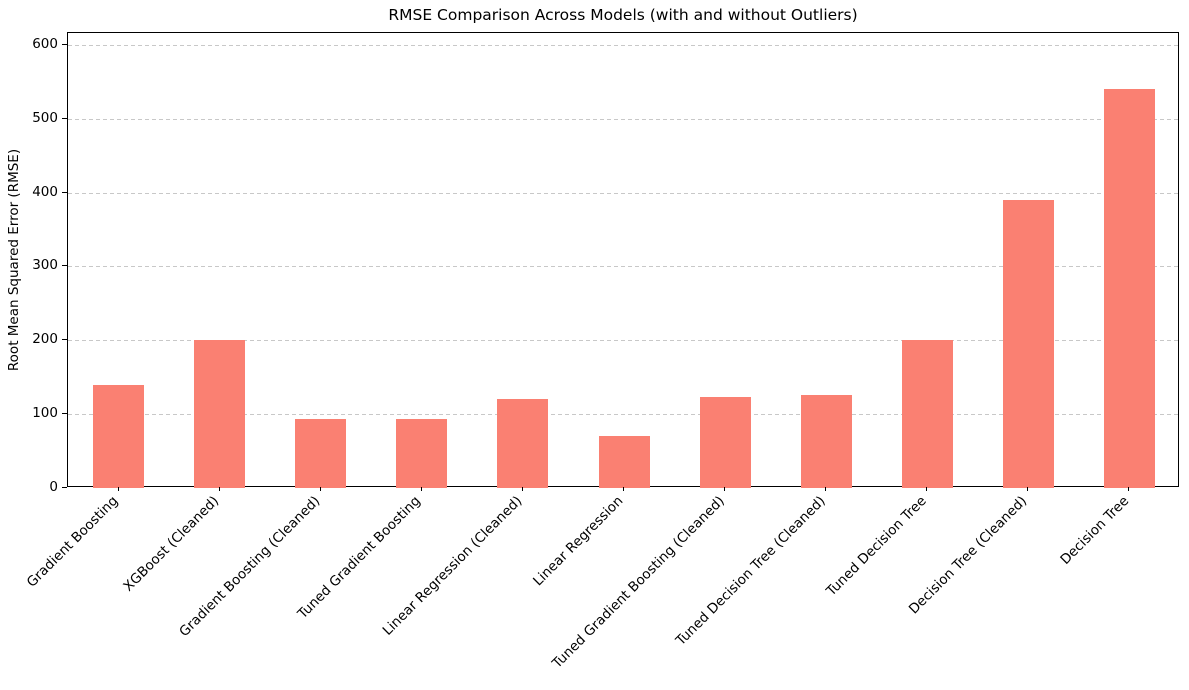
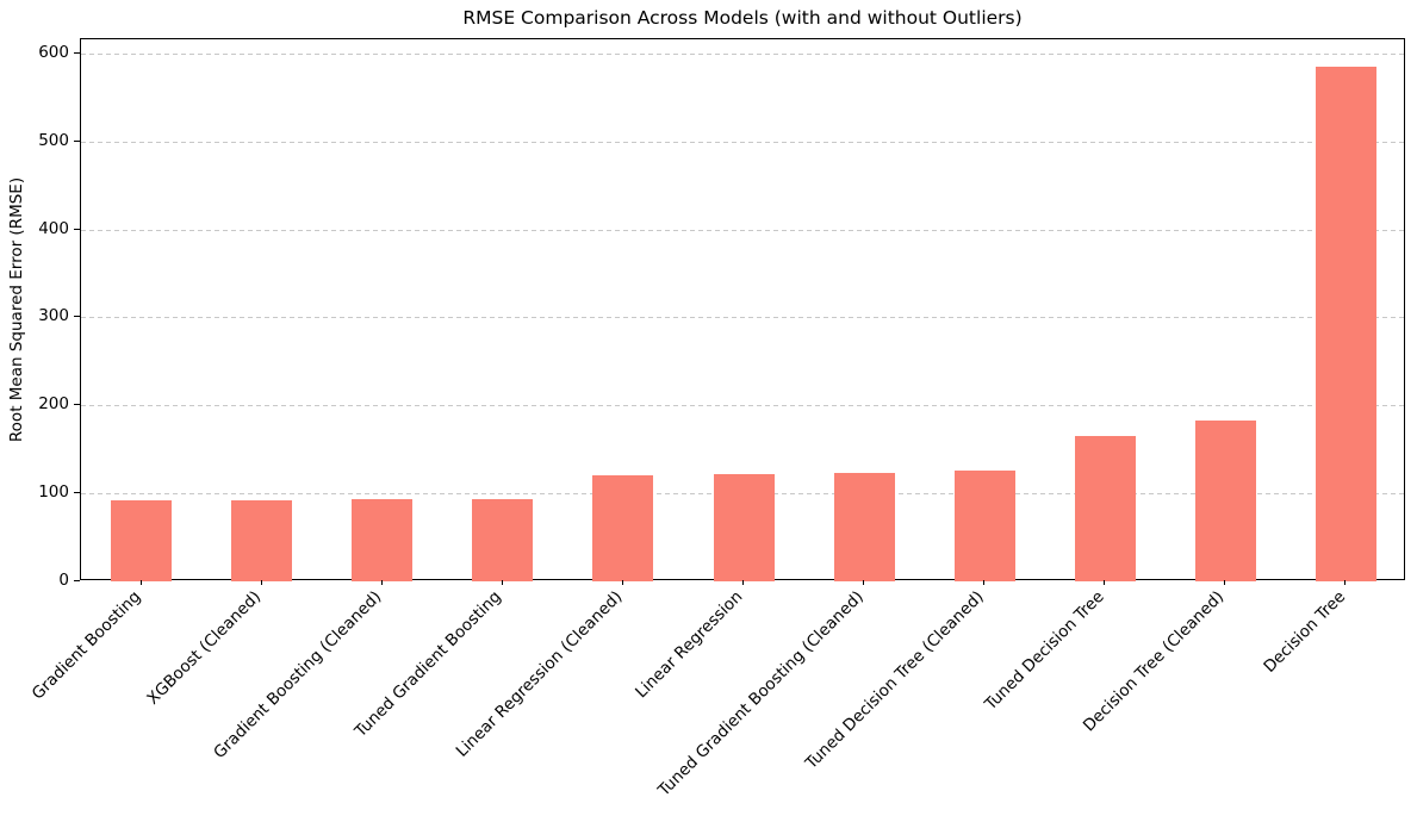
Gradient Boosting: 140 -> 90
XGBoost (Cleaned): 200 -> 90
Linear Regression: 70 -> 120
Tuned Decision Tree: 200 -> 160
Decision Tree (Cleaned): 390 -> 180
Decision Tree: 540 -> 580
